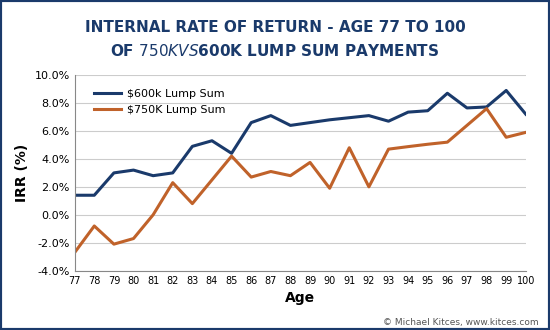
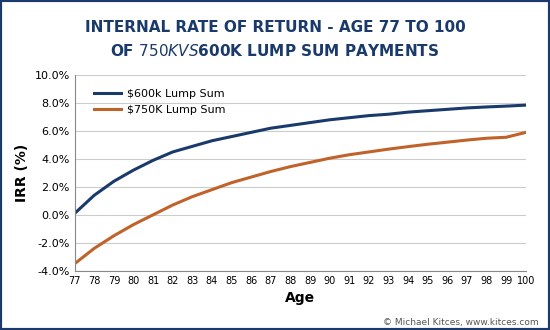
$600k Lump Sum/77: 1.4% -> 0.1%
$750K Lump Sum/77: -2.7% -> -3.5%
$750K Lump Sum/78: -0.8% -> -2.4%
$600k Lump Sum/79: 3.0% -> 2.4%
$750K Lump Sum/79: -2.1% -> -1.5%
$750K Lump Sum/80: -1.7% -> -0.7%
$600k Lump Sum/81: 2.8% -> 3.9%
$600k Lump Sum/82: 3.0% -> 4.5%
$750K Lump Sum/82: 2.3% -> 0.7%
$750K Lump Sum/83: 0.8% -> 1.3%
$750K Lump Sum/84: 2.5% -> 1.8%
$600k Lump Sum/85: 4.4% -> 5.6%
$750K Lump Sum/85: 4.2% -> 2.3%
$600k Lump Sum/86: 6.6% -> 5.9%
$600k Lump Sum/87: 7.1% -> 6.2%
$750K Lump Sum/88: 2.8% -> 3.5%
$750K Lump Sum/90: 1.9% -> 4.0%
$750K Lump Sum/91: 4.8% -> 4.3%
$750K Lump Sum/92: 2.0% -> 4.5%
$600k Lump Sum/93: 6.7% -> 7.2%
$600k Lump Sum/96: 8.7% -> 7.5%
$750K Lump Sum/97: 6.4% -> 5.3%
$750K Lump Sum/98: 7.6% -> 5.5%
$600k Lump Sum/99: 8.9% -> 7.8%
$600k Lump Sum/100: 7.2% -> 7.8%
